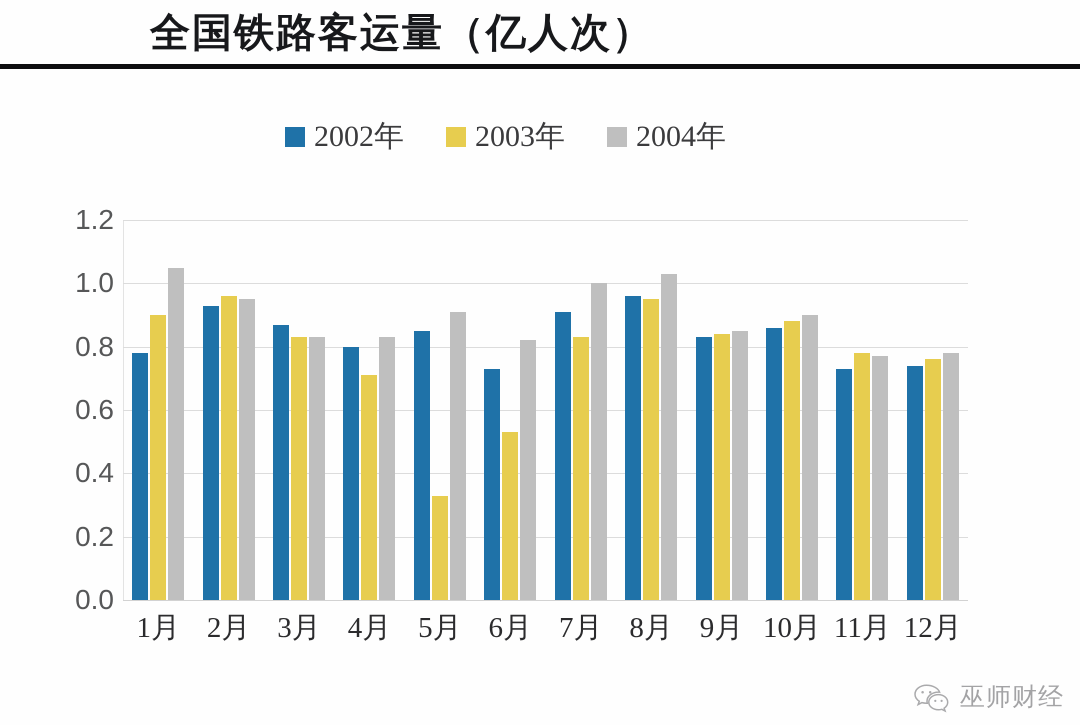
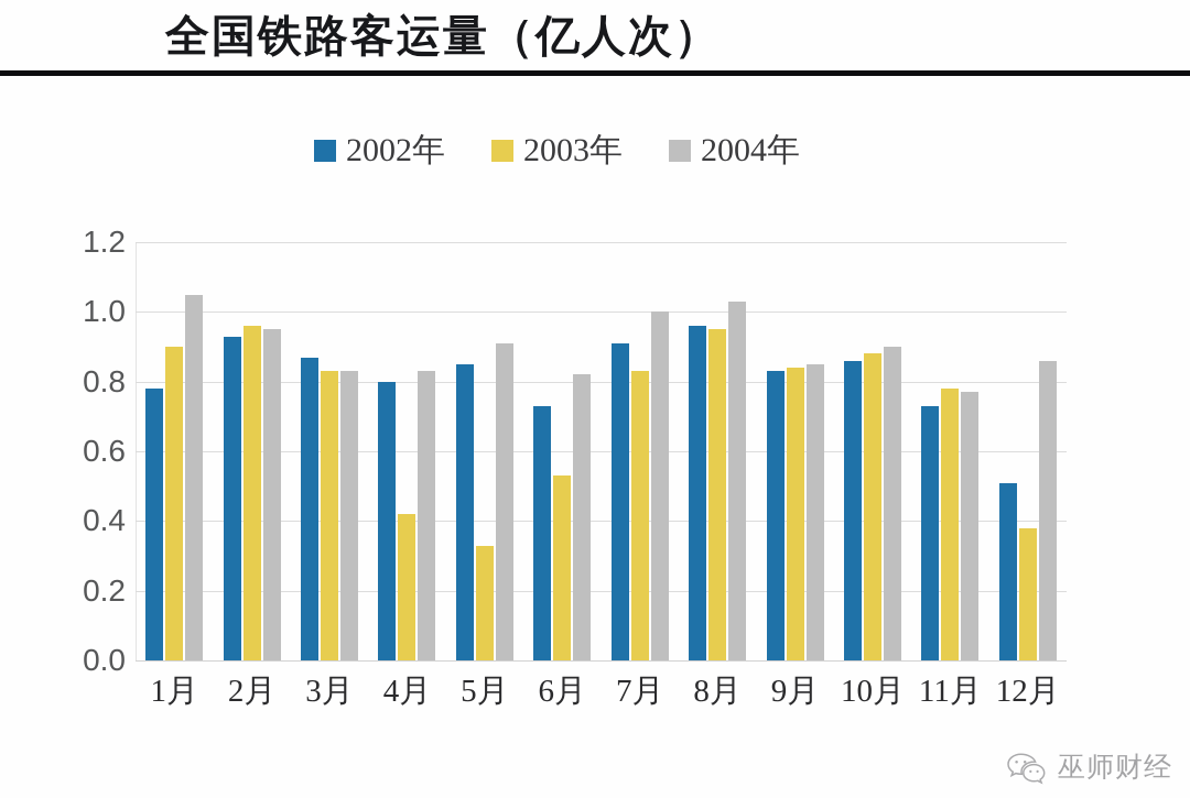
2003年/4月: 0.71 -> 0.42
2002年/12月: 0.74 -> 0.51
2003年/12月: 0.76 -> 0.38
2004年/12月: 0.78 -> 0.86
